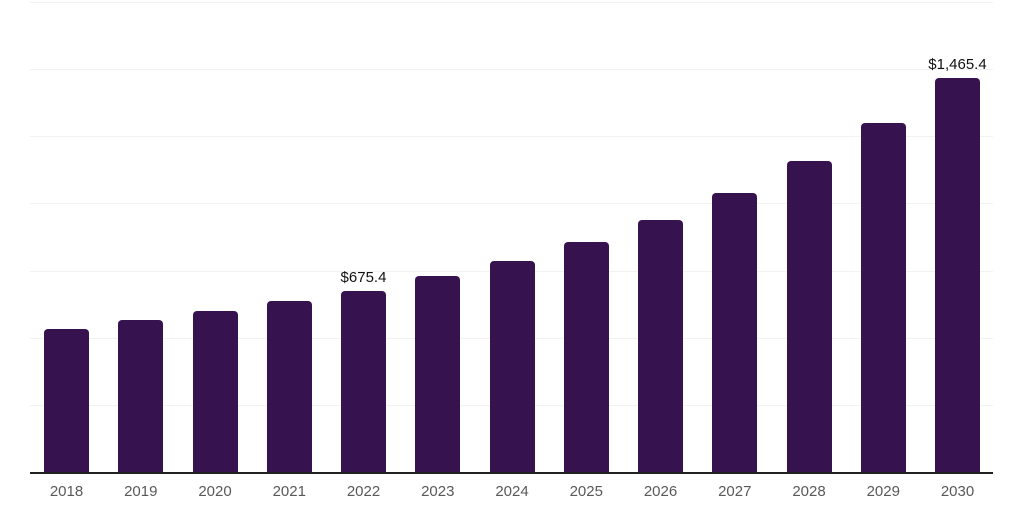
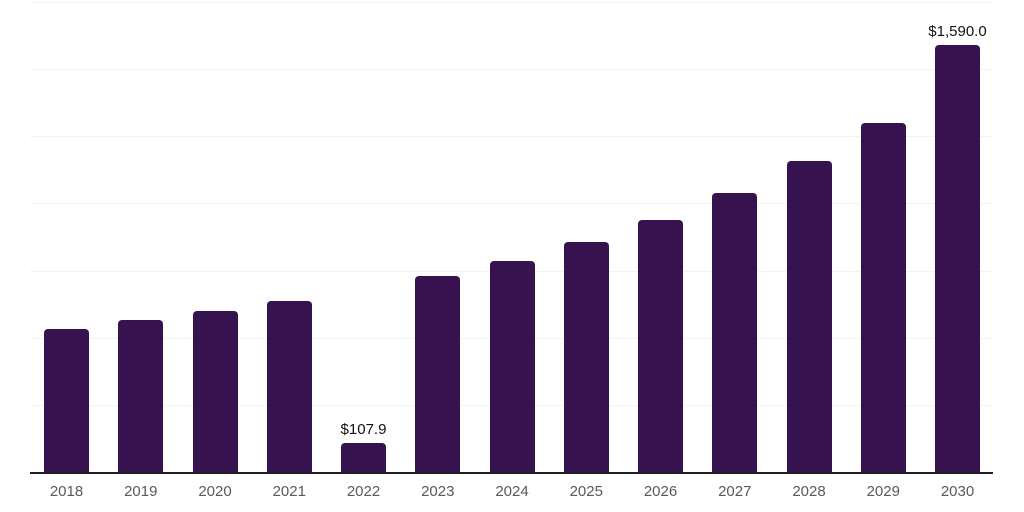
2022: $675.4 -> $107.9
2030: $1,465.4 -> $1,590.0
